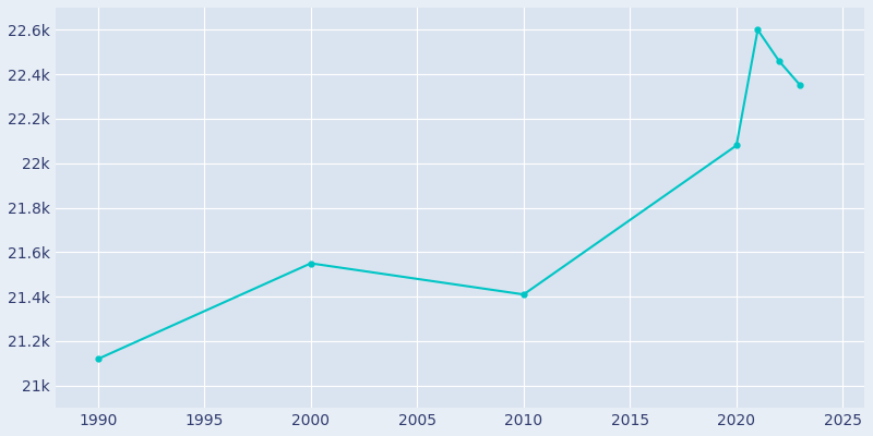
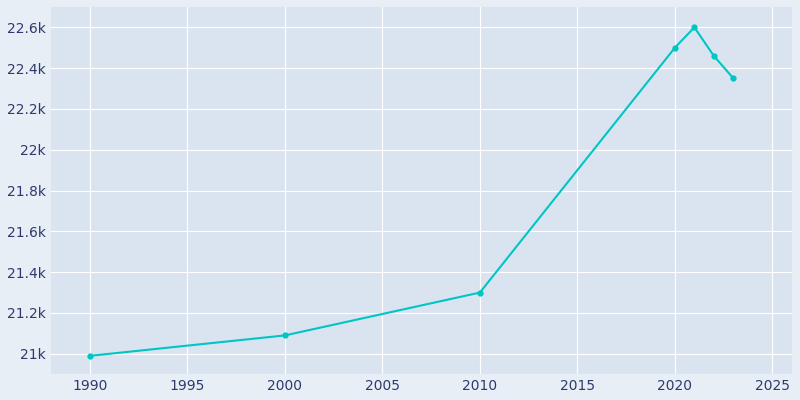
1990: 21.12k -> 20.99k
2000: 21.55k -> 21.09k
2010: 21.41k -> 21.30k
2020: 22.08k -> 22.50k
